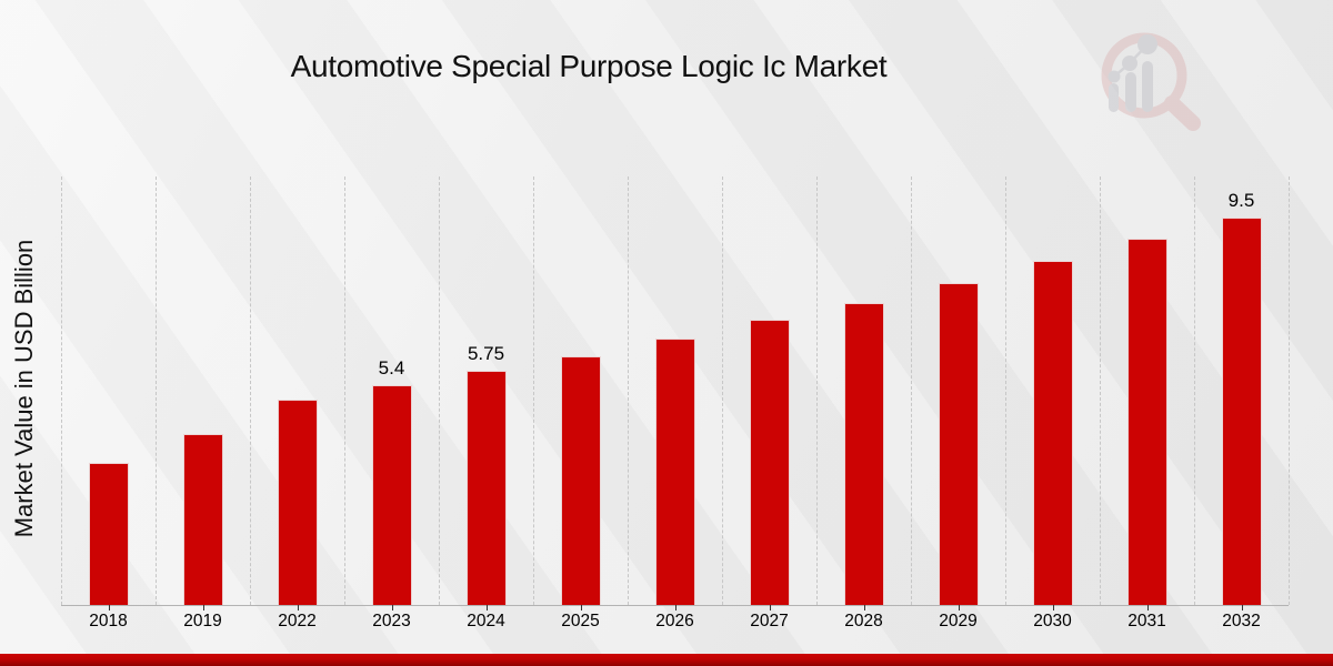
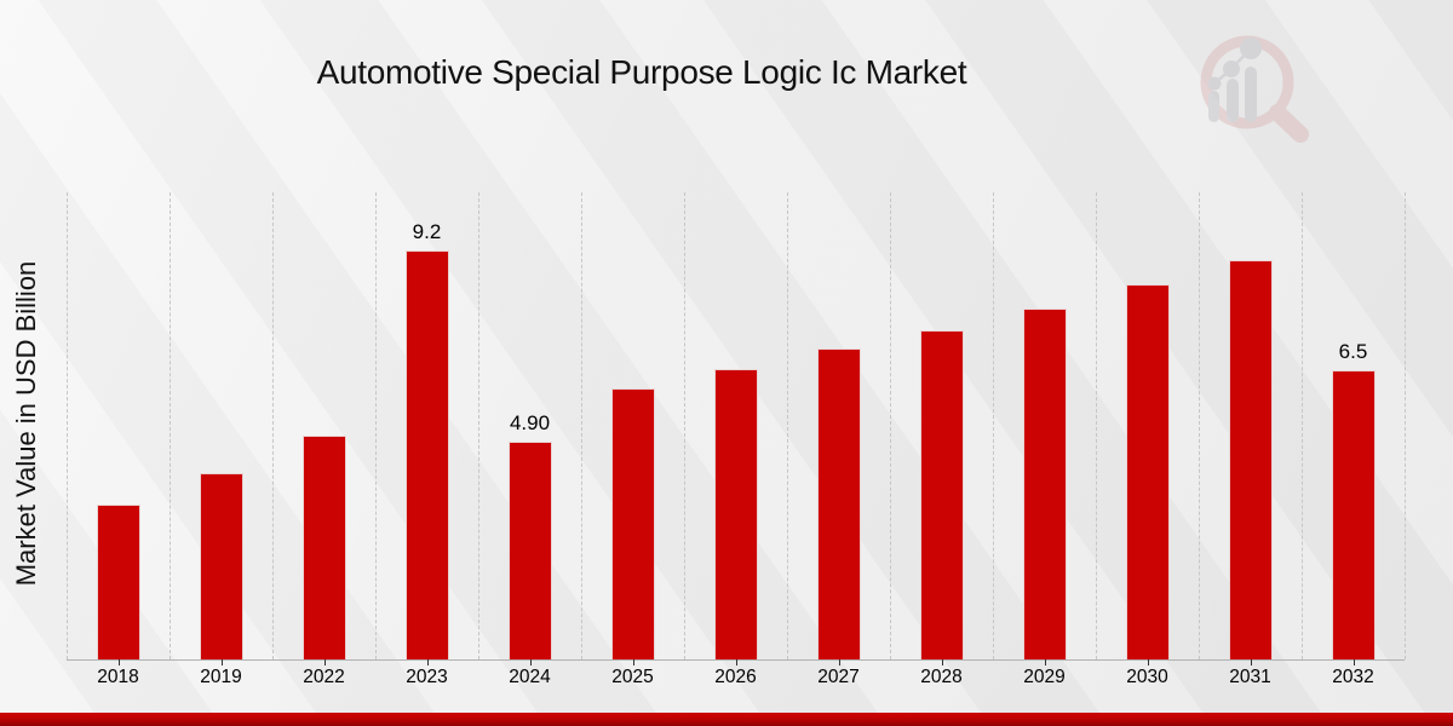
2023: 5.4 -> 9.2
2024: 5.75 -> 4.90
2032: 9.5 -> 6.5
